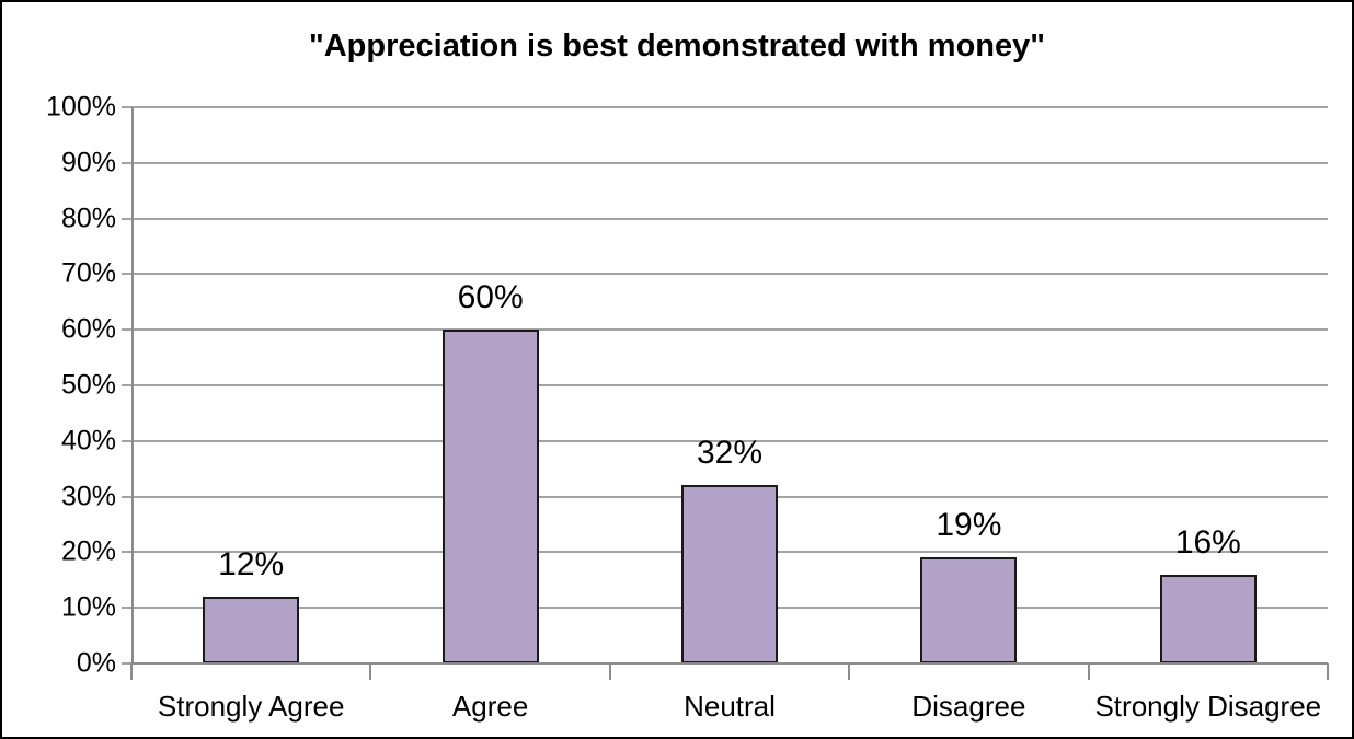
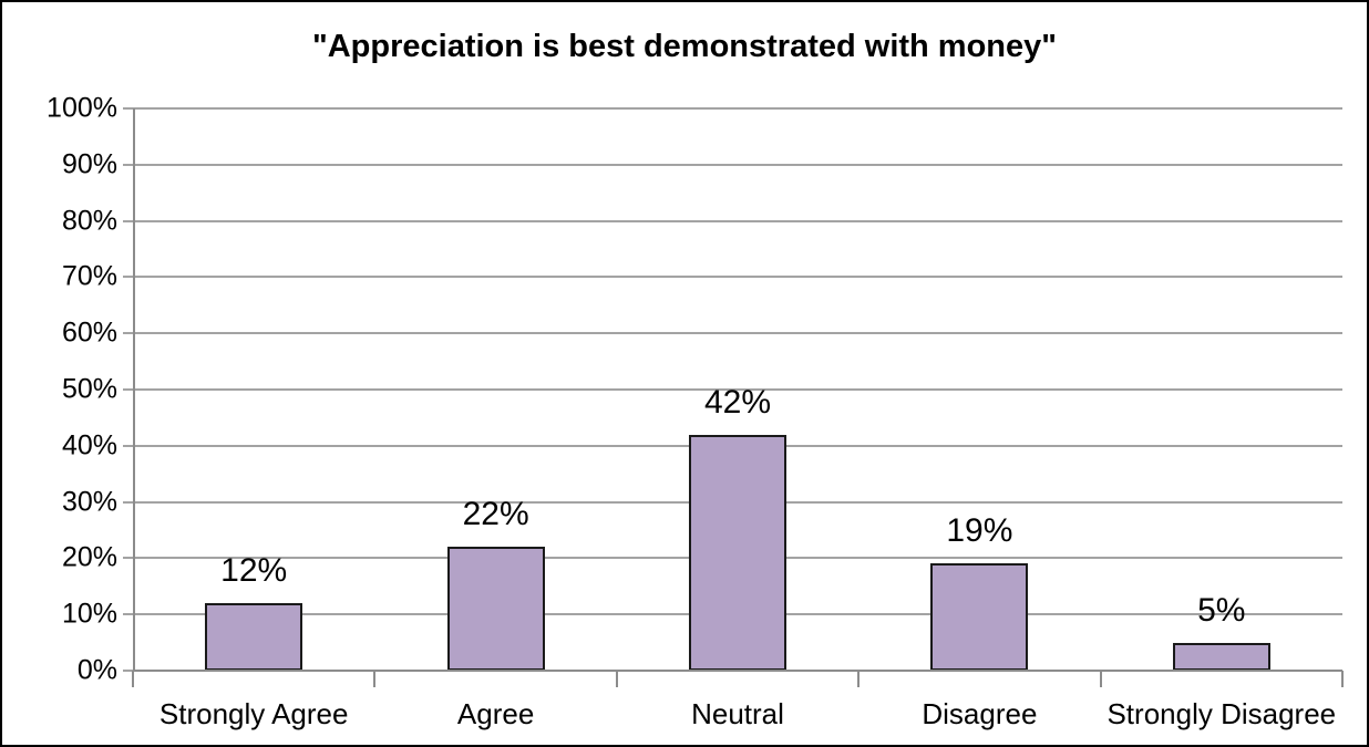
Agree: 60% -> 22%
Neutral: 32% -> 42%
Strongly Disagree: 16% -> 5%
